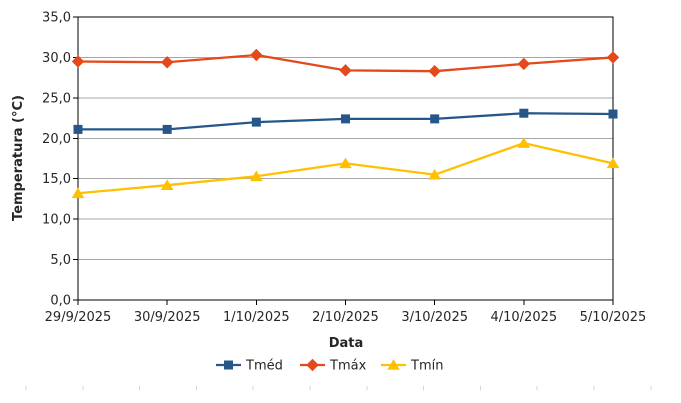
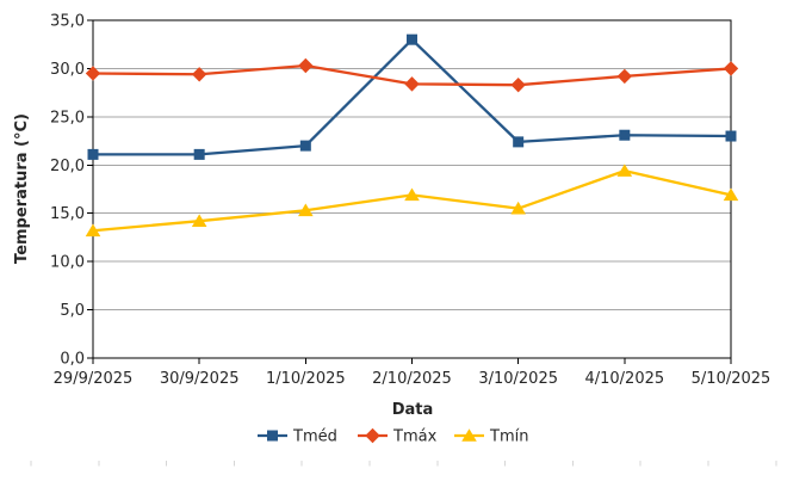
Tméd/2/10/2025: 22 -> 33
